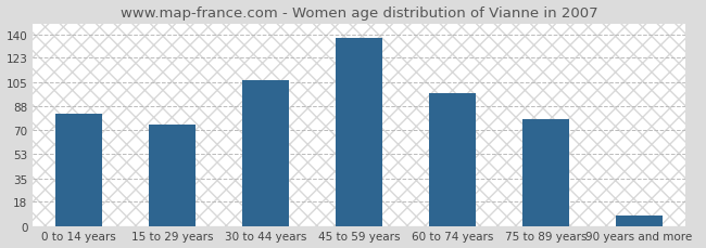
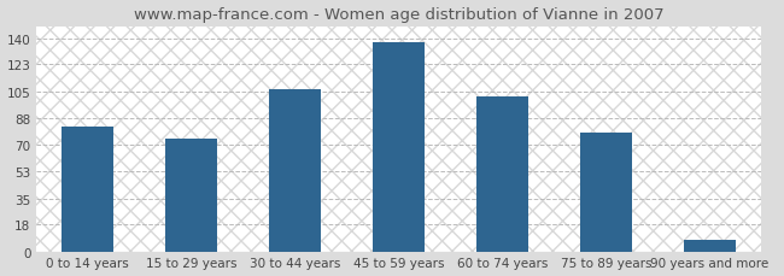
60 to 74 years: 97 -> 102
